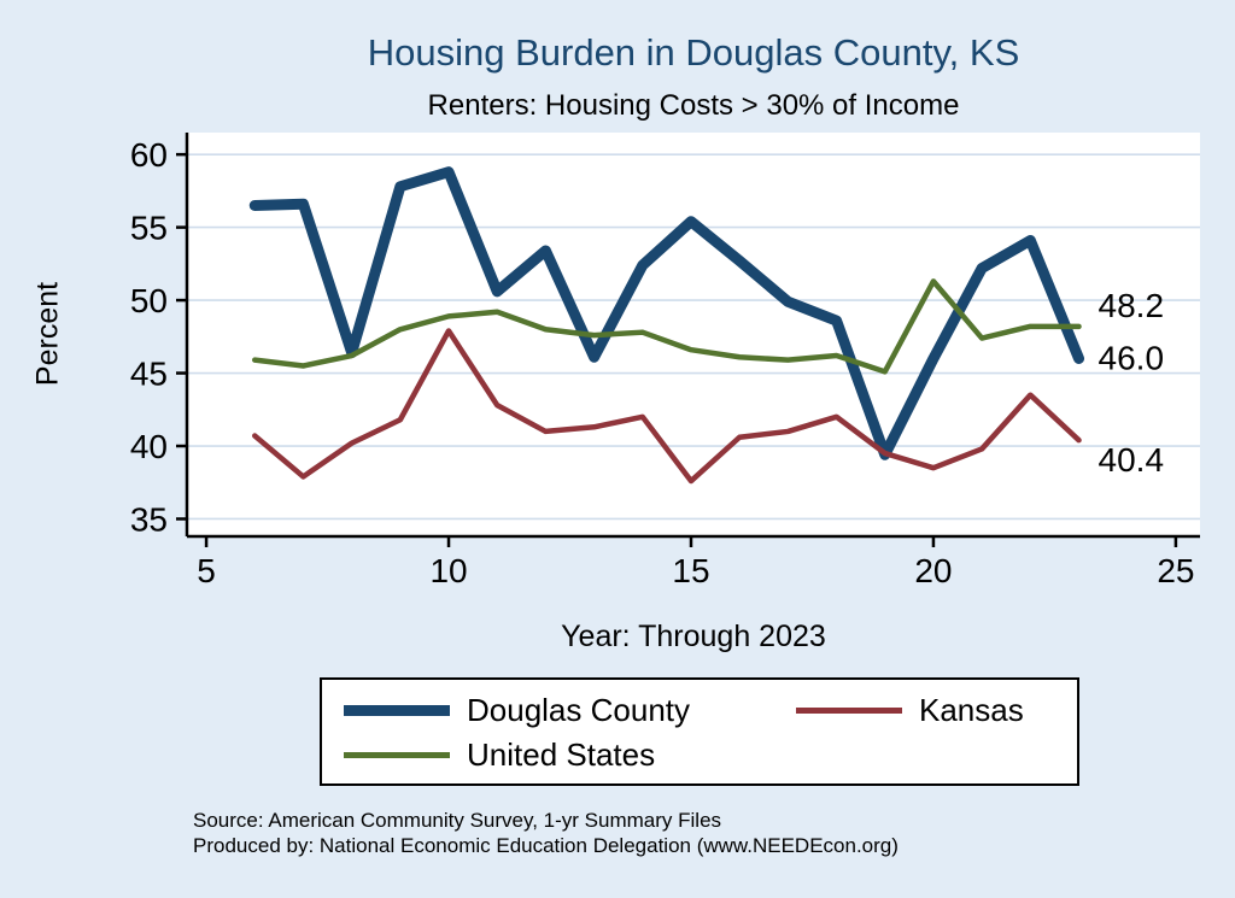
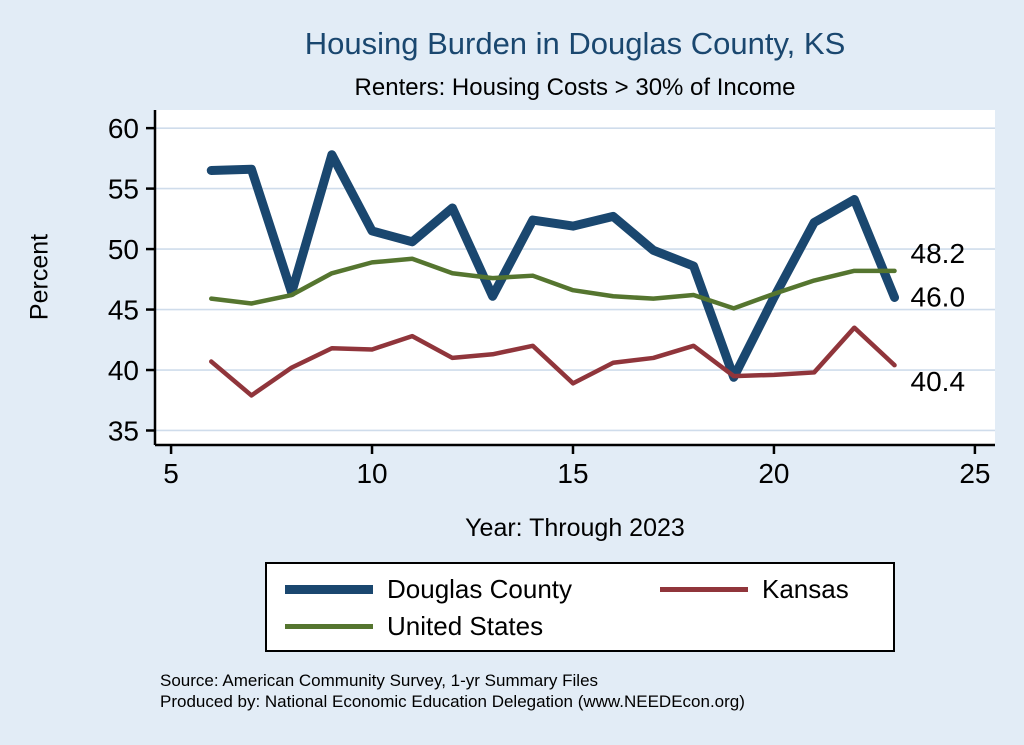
Douglas County/10: 58.8 -> 51.5
Kansas/10: 47.9 -> 41.7
Douglas County/15: 55.4 -> 51.9
Kansas/15: 37.6 -> 38.9
Kansas/20: 38.5 -> 39.6
United States/20: 51.3 -> 46.3
